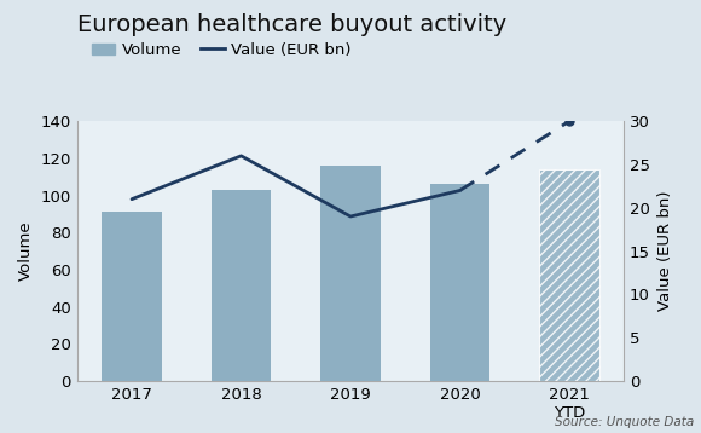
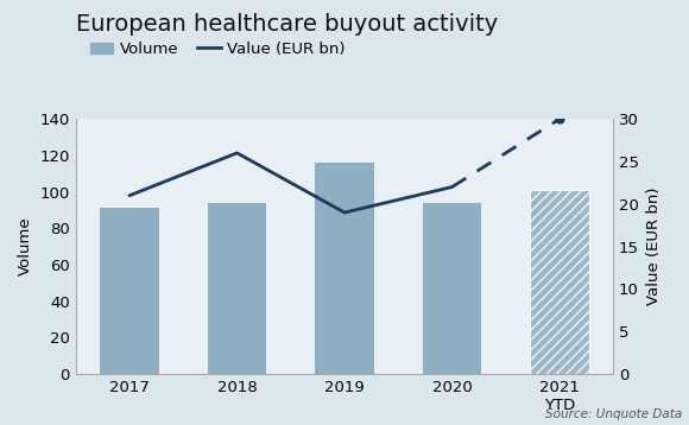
Volume/2018: 103 -> 94
Volume/2020: 106 -> 94
Volume/2021 YTD: 114 -> 101
